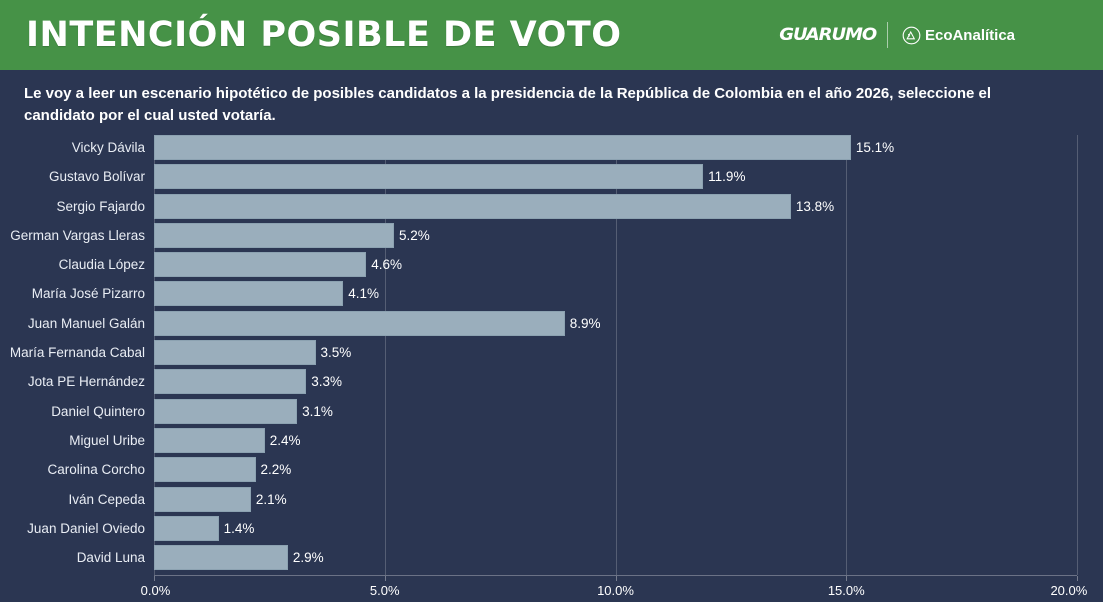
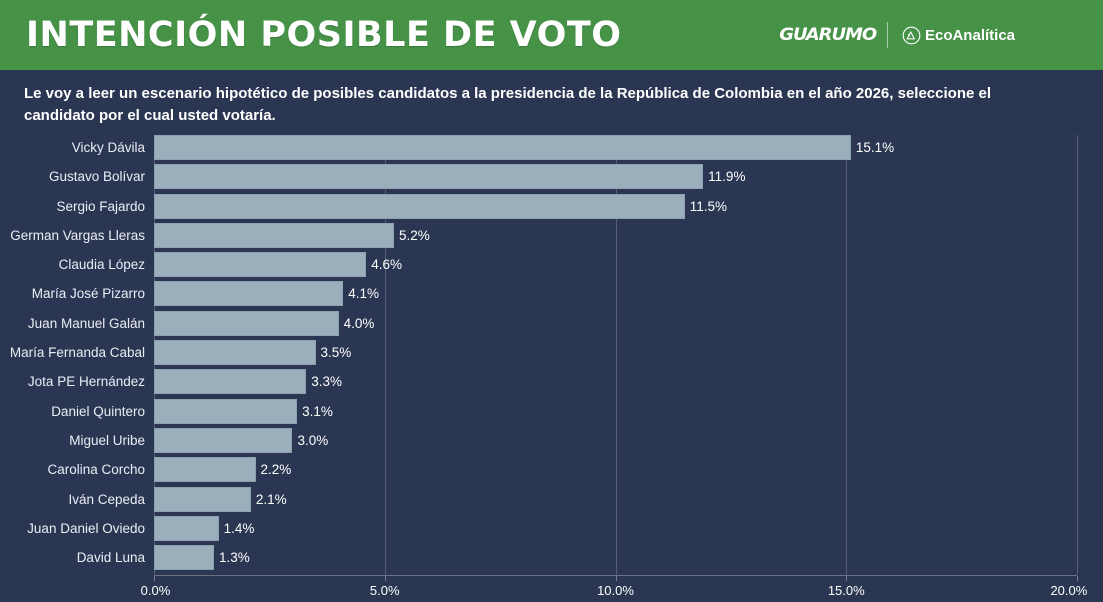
Sergio Fajardo: 13.8% -> 11.5%
Juan Manuel Galán: 8.9% -> 4.0%
Miguel Uribe: 2.4% -> 3.0%
David Luna: 2.9% -> 1.3%
